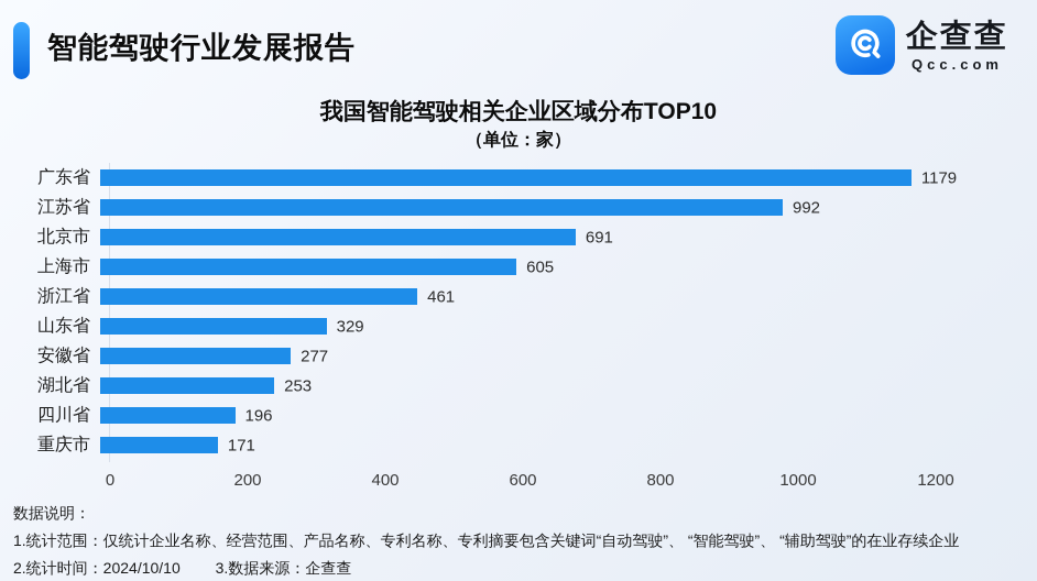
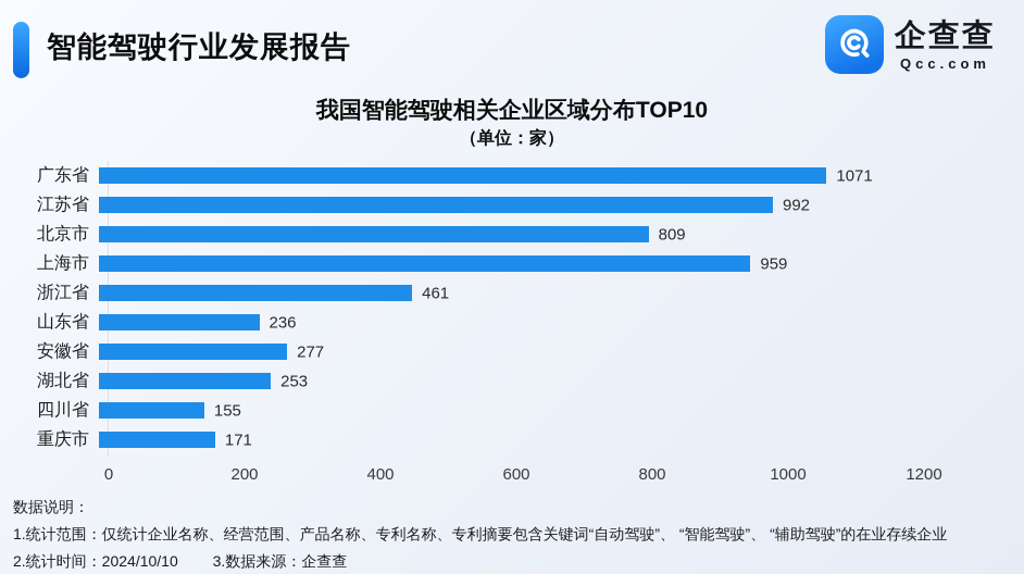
广东省: 1179 -> 1071
北京市: 691 -> 809
上海市: 605 -> 959
山东省: 329 -> 236
四川省: 196 -> 155
